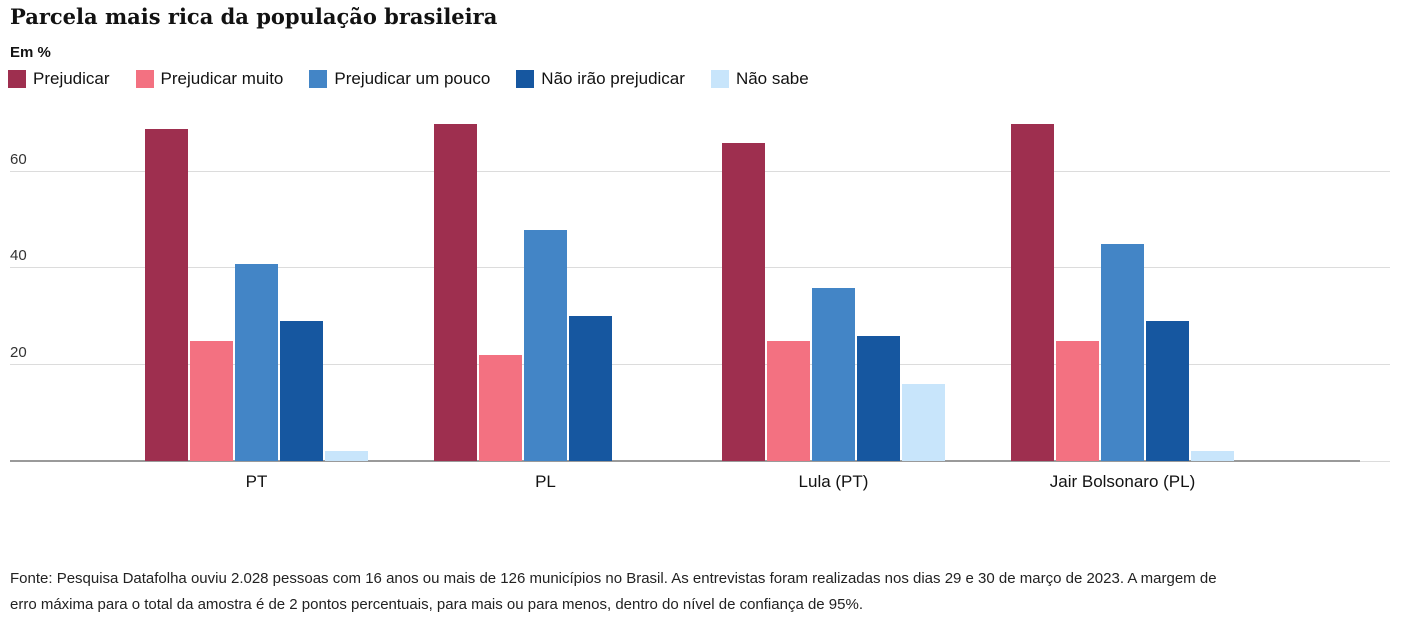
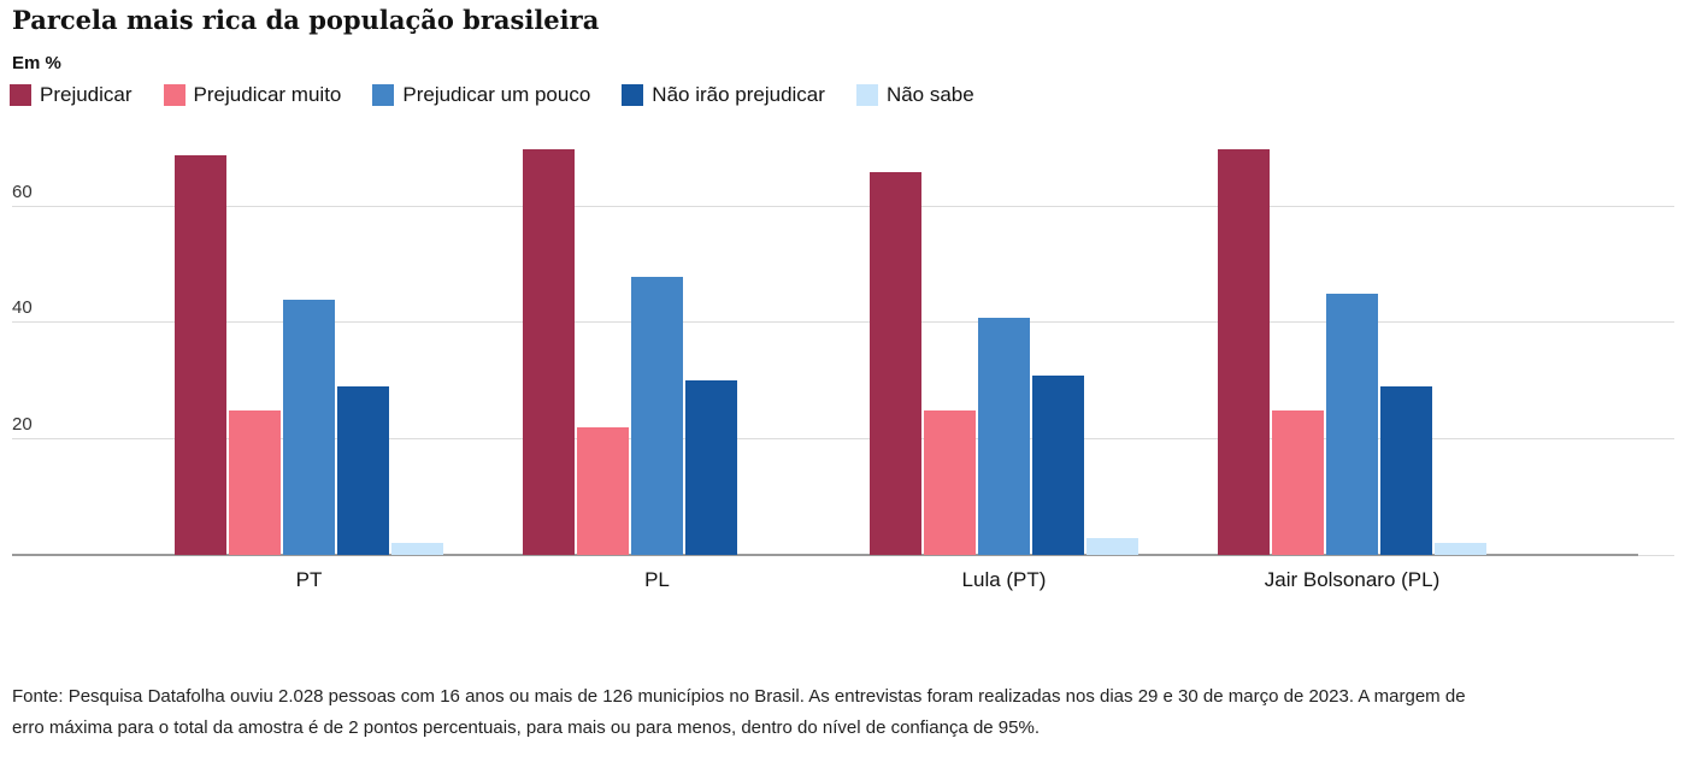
Prejudicar um pouco/PT: 41 -> 44
Prejudicar um pouco/Lula (PT): 36 -> 41
Não irão prejudicar/Lula (PT): 26 -> 31
Não sabe/Lula (PT): 16 -> 3
